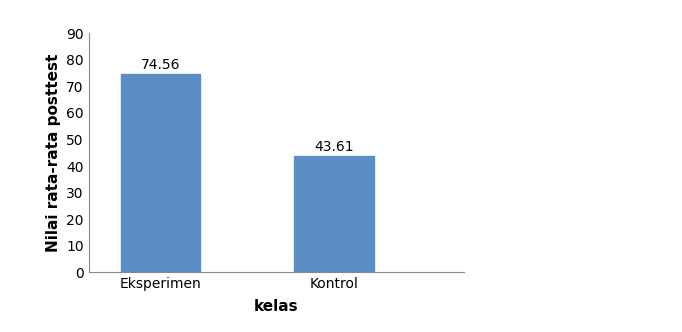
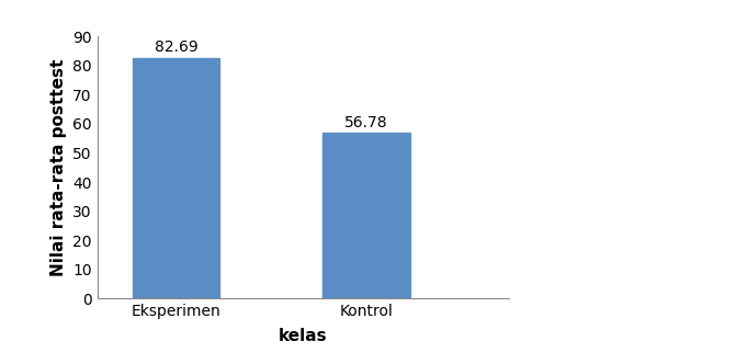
Eksperimen: 74.56 -> 82.69
Kontrol: 43.61 -> 56.78
